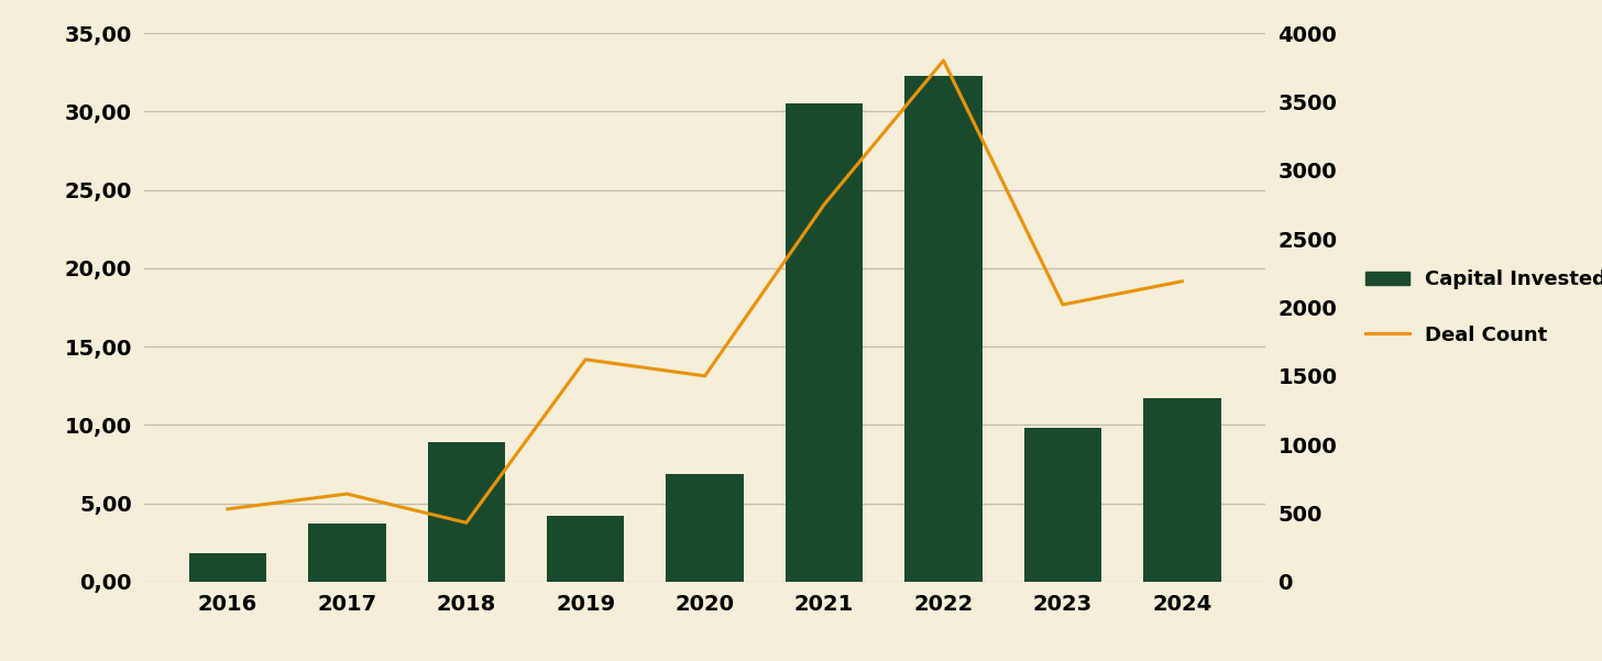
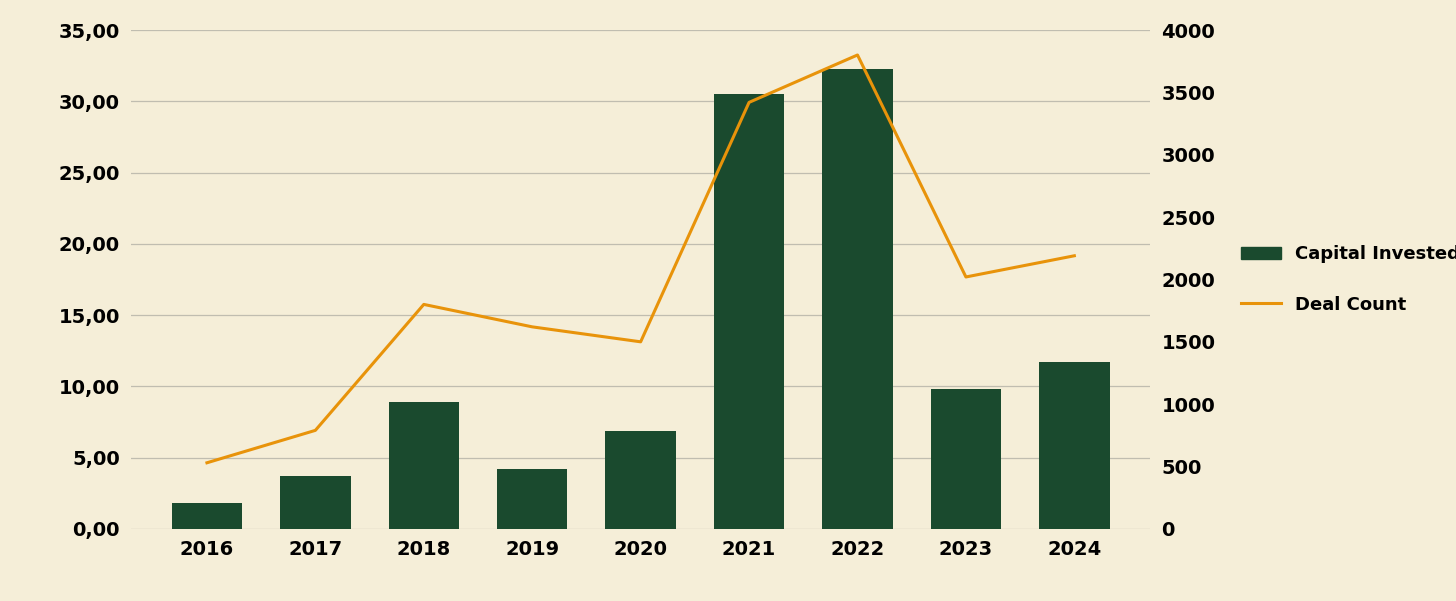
Deal Count/2017: 640 -> 790
Deal Count/2018: 430 -> 1800
Deal Count/2021: 2750 -> 3420
